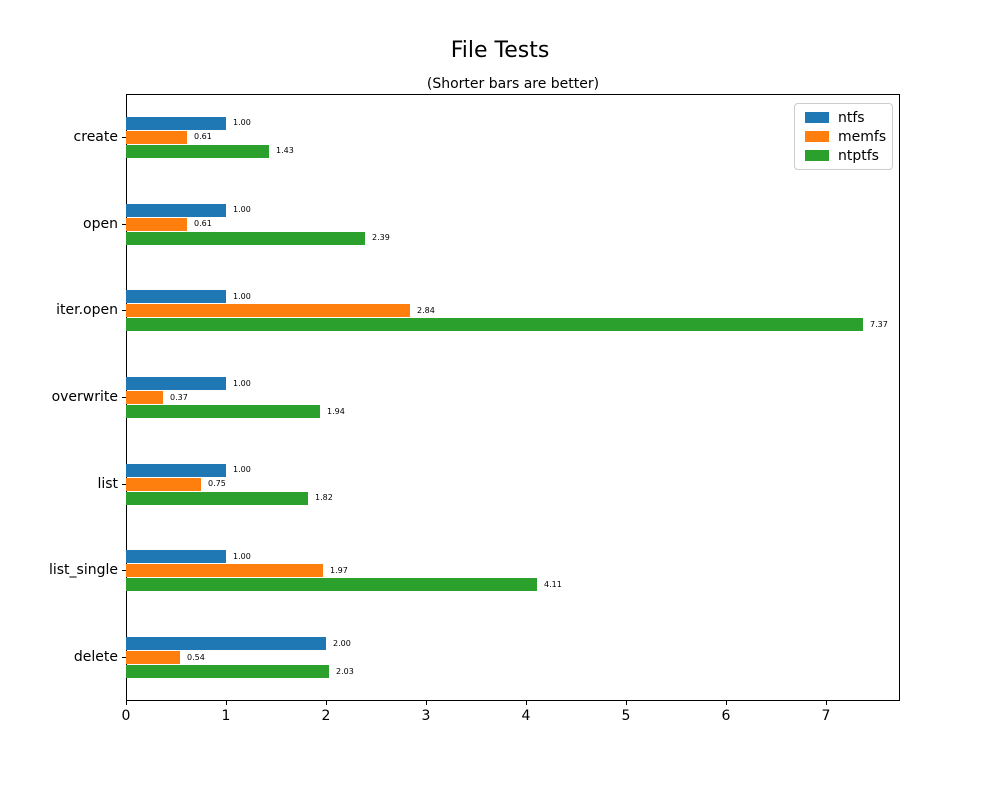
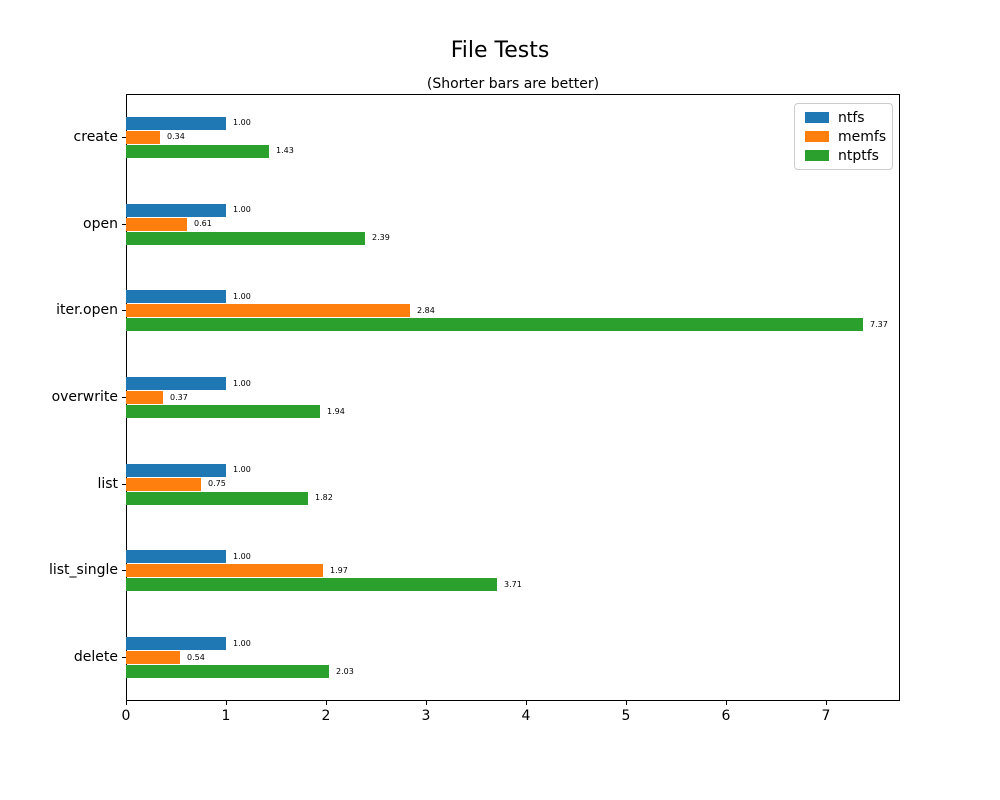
memfs/create: 0.61 -> 0.34
ntptfs/list_single: 4.11 -> 3.71
ntfs/delete: 2.00 -> 1.00
